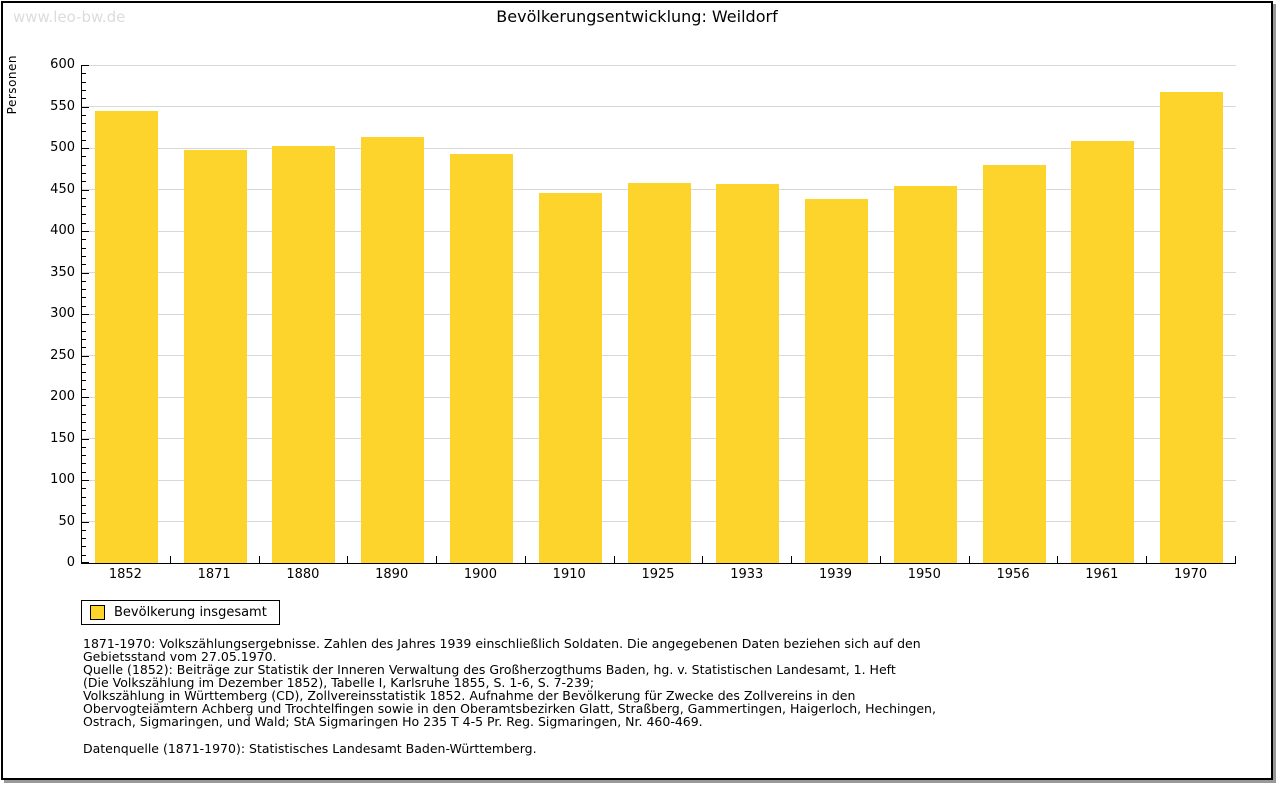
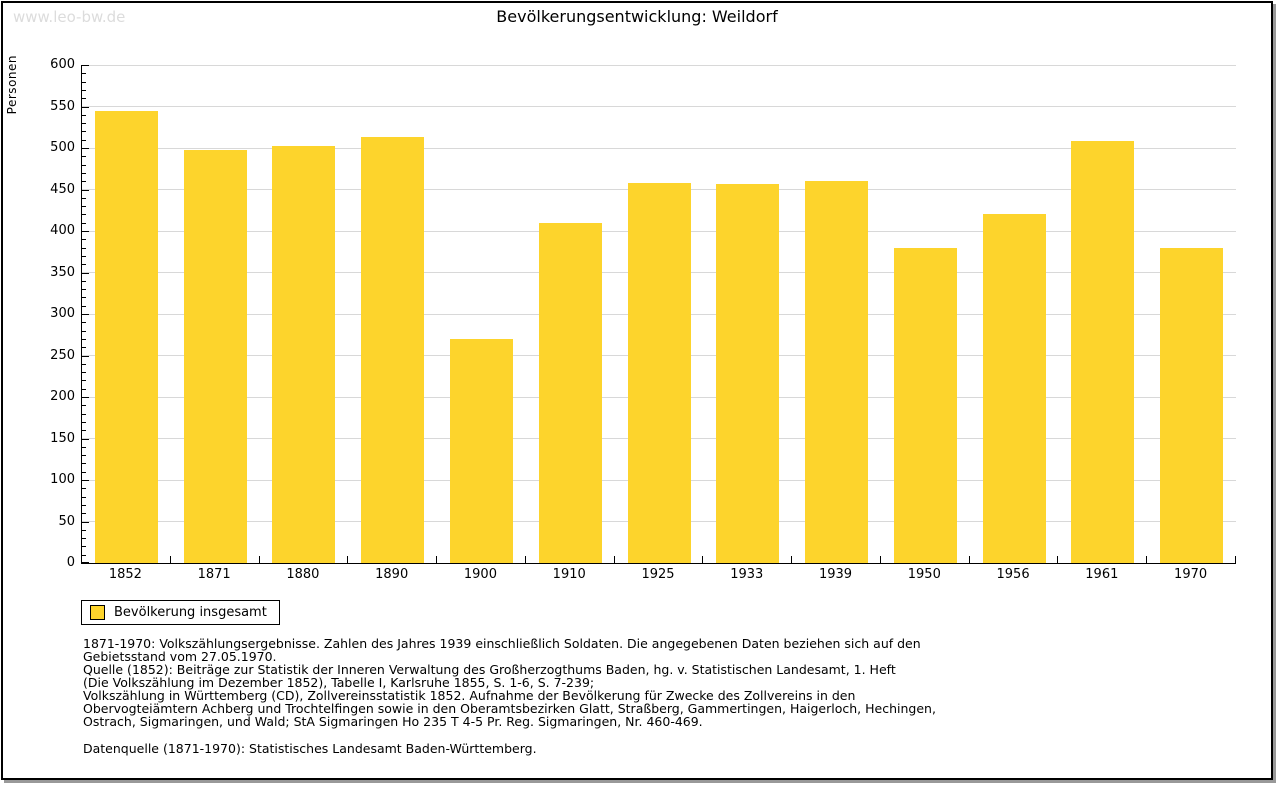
1900: 490 -> 270
1910: 450 -> 410
1939: 440 -> 460
1950: 450 -> 380
1956: 480 -> 420
1970: 570 -> 380
